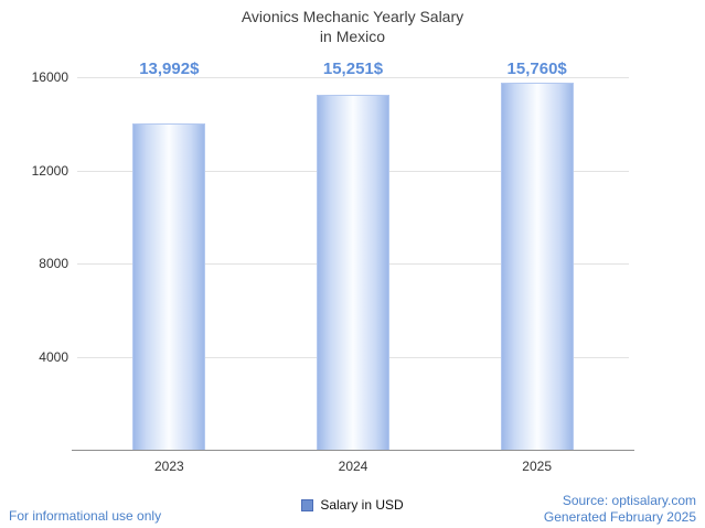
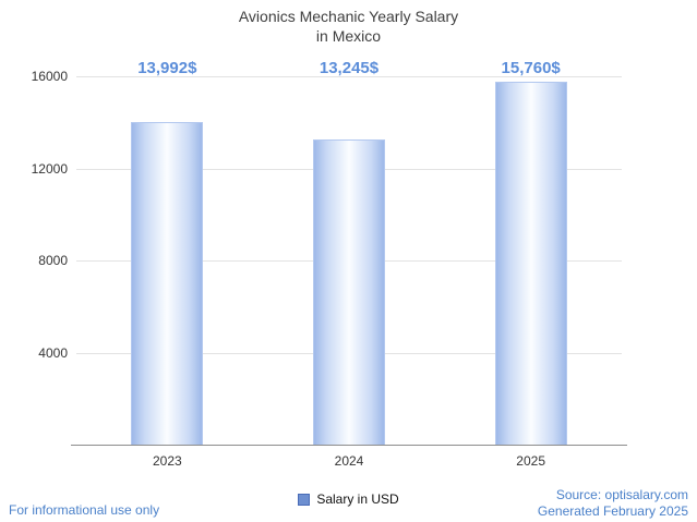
2024: 15,251 -> 13,245
